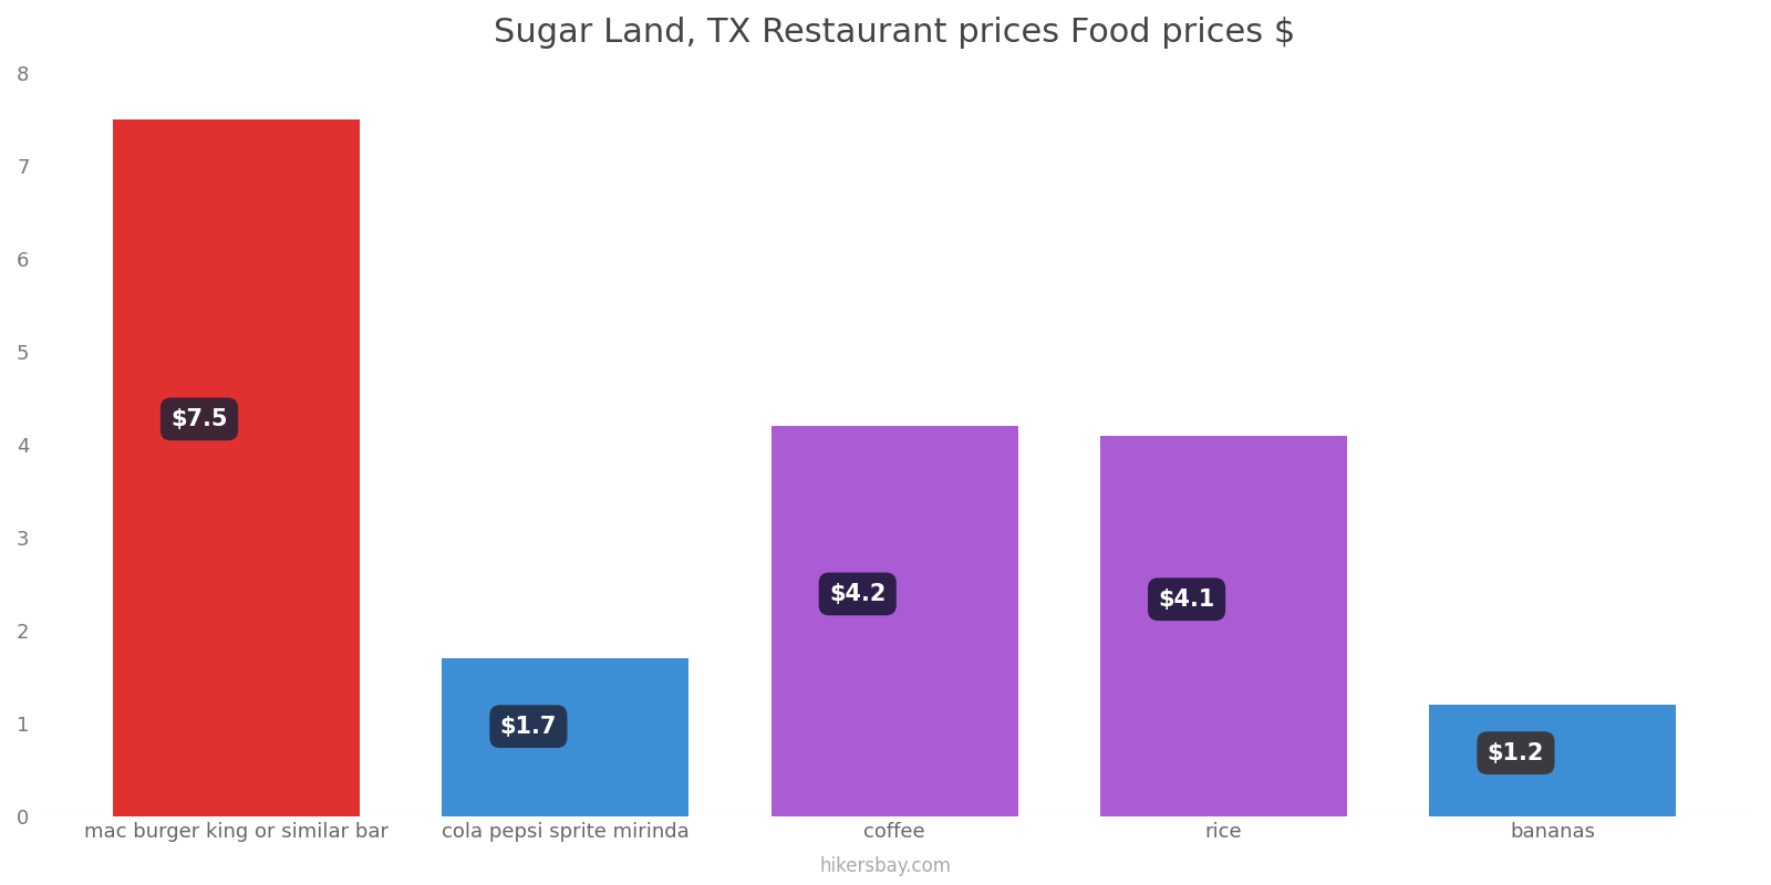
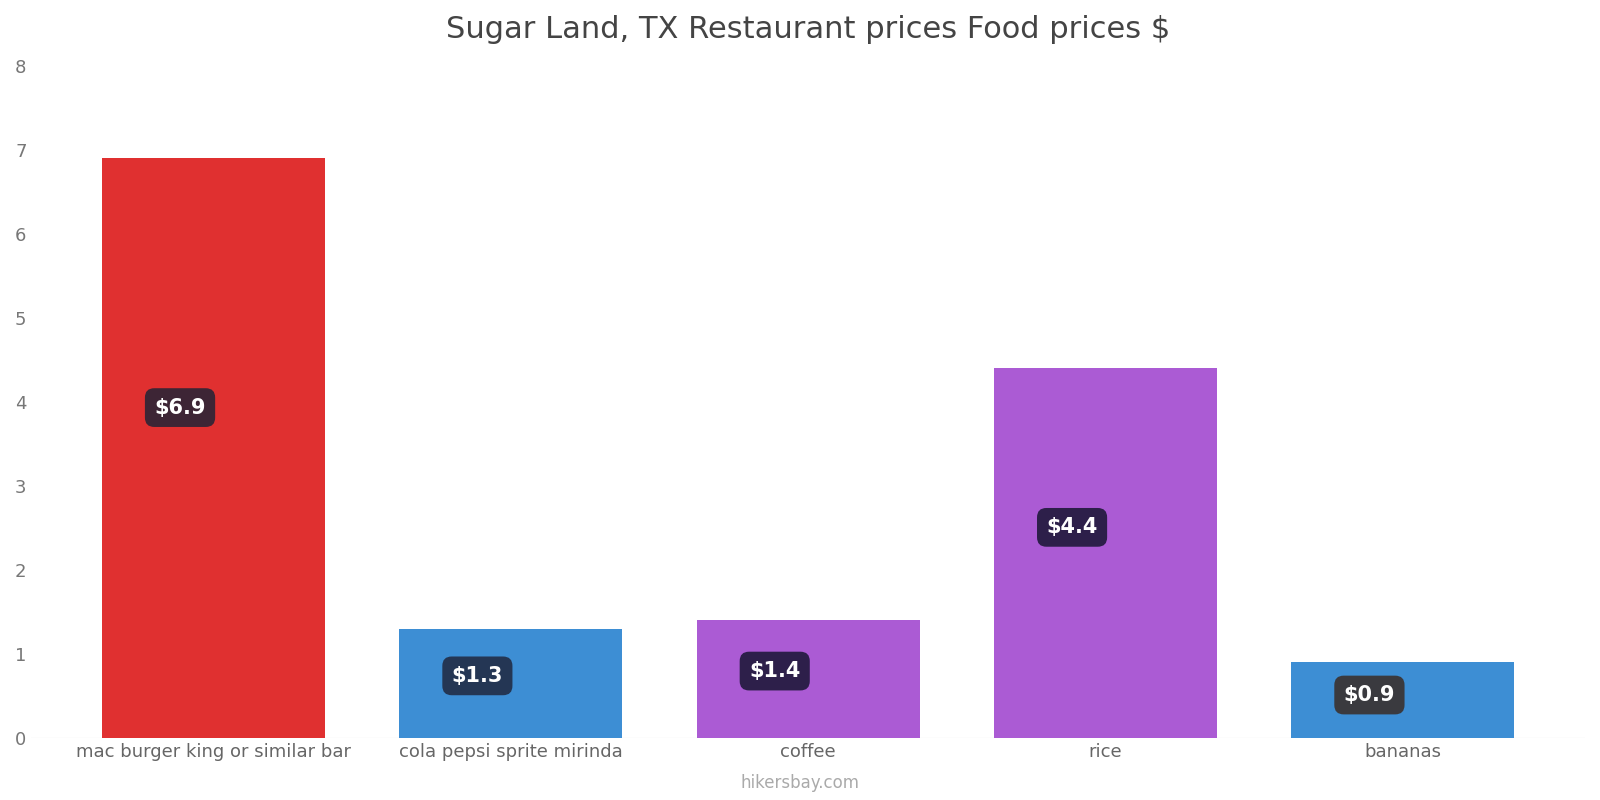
mac burger king or similar bar: $7.5 -> $6.9
cola pepsi sprite mirinda: $1.7 -> $1.3
coffee: $4.2 -> $1.4
rice: $4.1 -> $4.4
bananas: $1.2 -> $0.9
